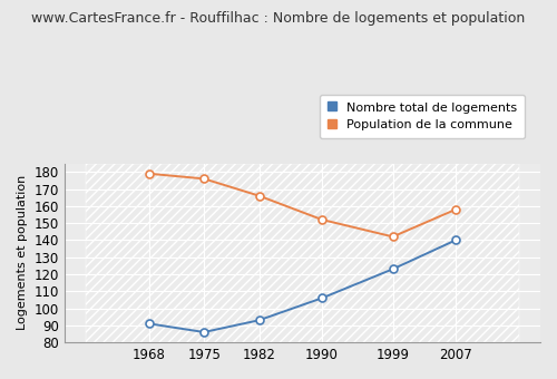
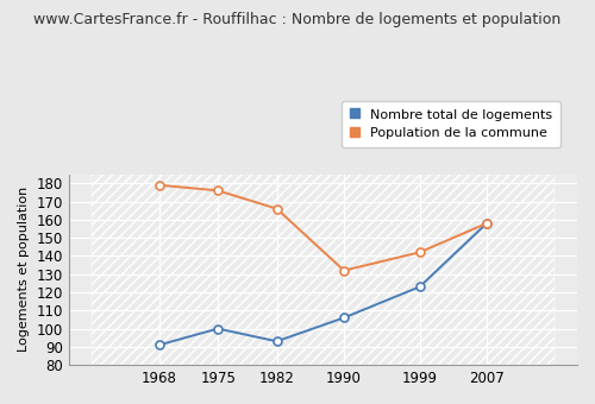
Nombre total de logements/1975: 86 -> 100
Population de la commune/1990: 152 -> 132
Nombre total de logements/2007: 140 -> 158
